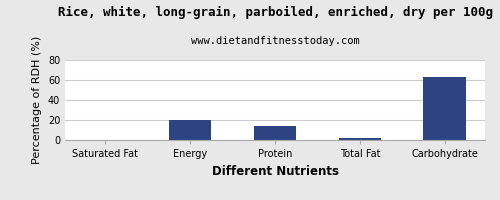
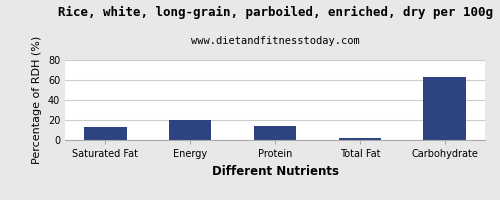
Saturated Fat: 0 -> 13
